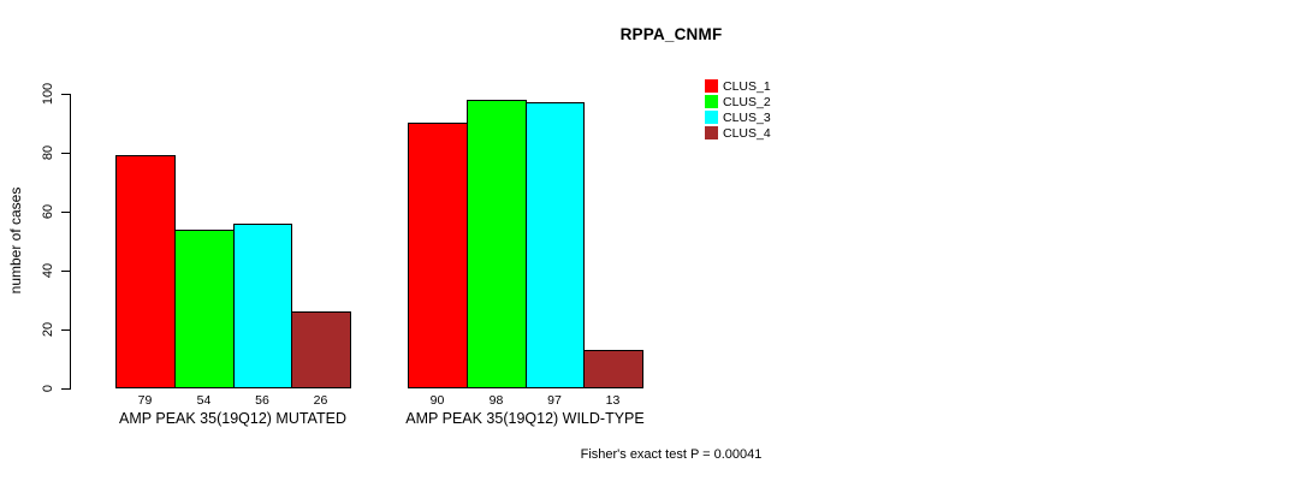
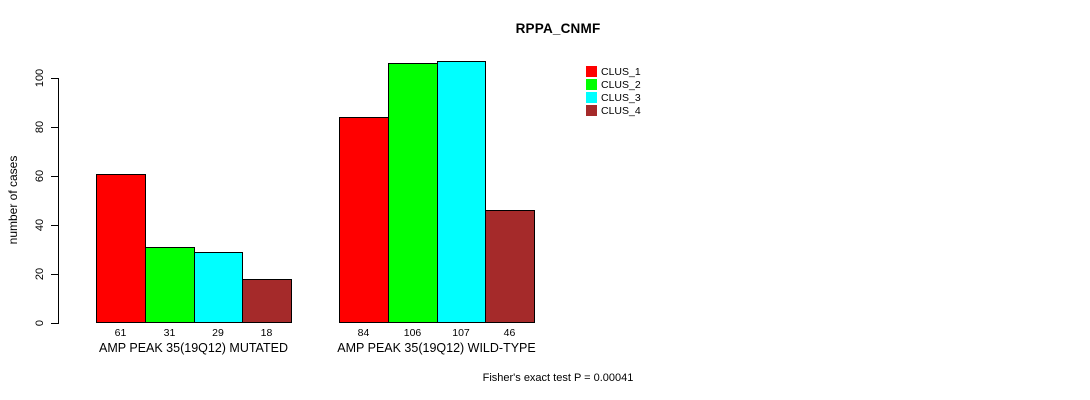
CLUS_1/AMP PEAK 35(19Q12) MUTATED: 79 -> 61
CLUS_2/AMP PEAK 35(19Q12) MUTATED: 54 -> 31
CLUS_3/AMP PEAK 35(19Q12) MUTATED: 56 -> 29
CLUS_4/AMP PEAK 35(19Q12) MUTATED: 26 -> 18
CLUS_1/AMP PEAK 35(19Q12) WILD-TYPE: 90 -> 84
CLUS_2/AMP PEAK 35(19Q12) WILD-TYPE: 98 -> 106
CLUS_3/AMP PEAK 35(19Q12) WILD-TYPE: 97 -> 107
CLUS_4/AMP PEAK 35(19Q12) WILD-TYPE: 13 -> 46
